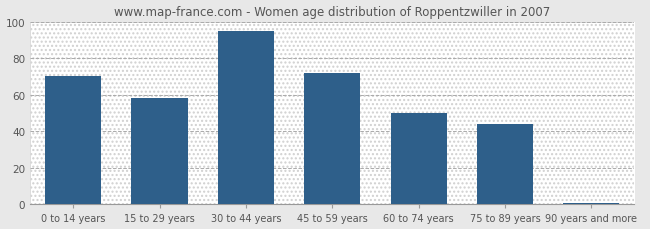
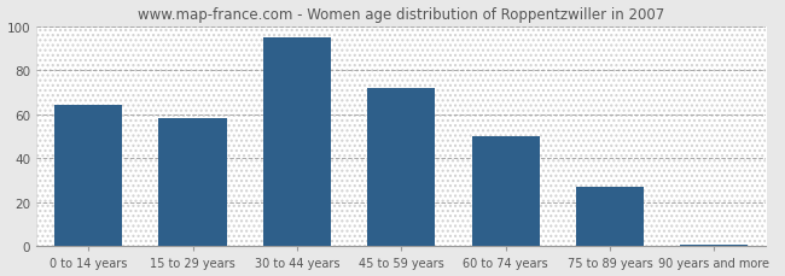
0 to 14 years: 70 -> 64
75 to 89 years: 44 -> 27
